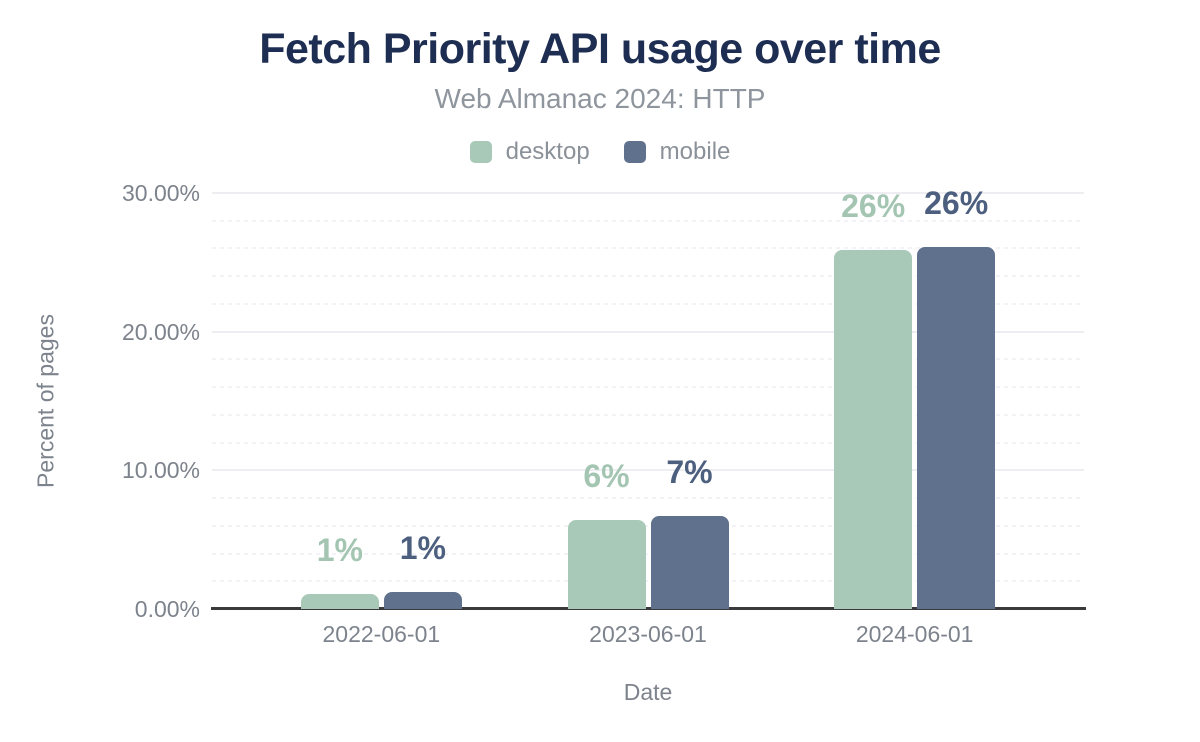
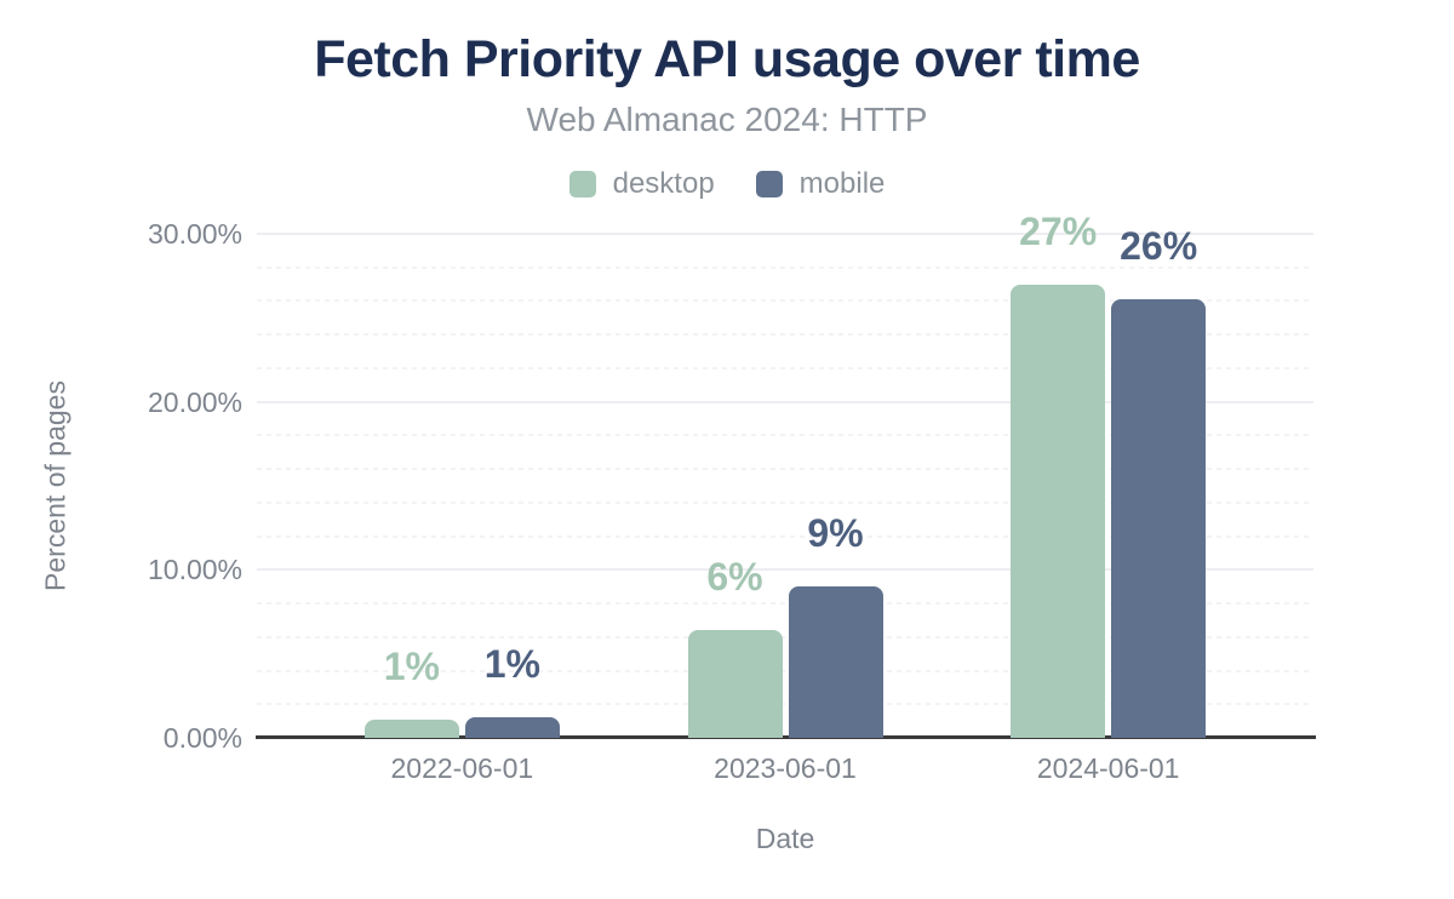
mobile/2023-06-01: 7% -> 9%
desktop/2024-06-01: 26% -> 27%
